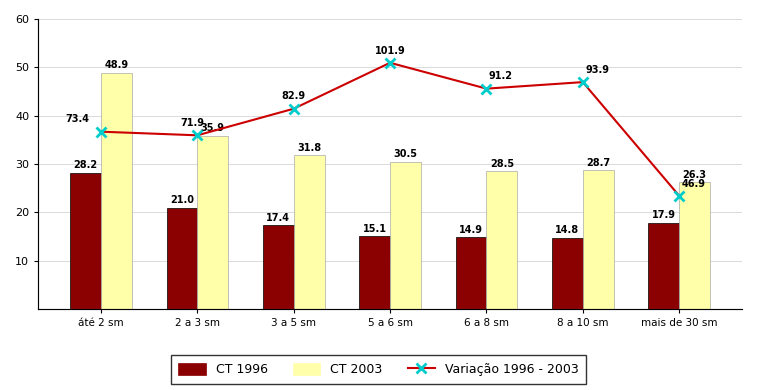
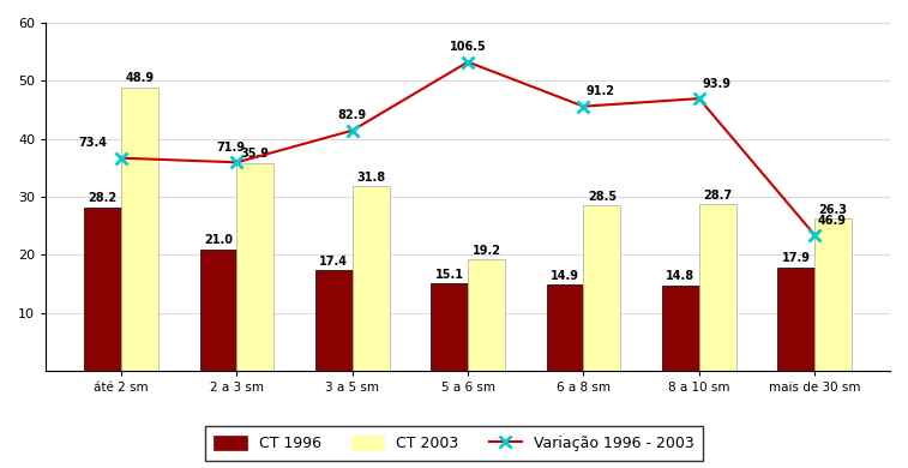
Variação 1996 - 2003/5 a 6 sm: 101.9 -> 106.5
CT 2003/5 a 6 sm: 30.5 -> 19.2
